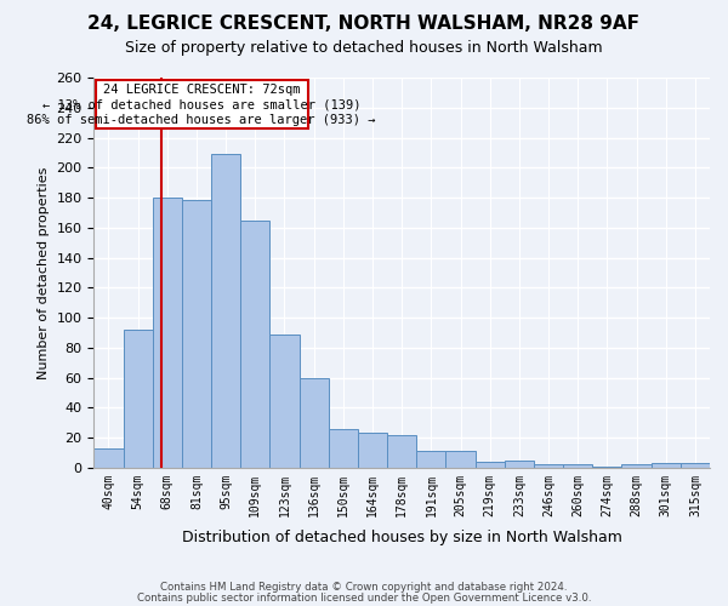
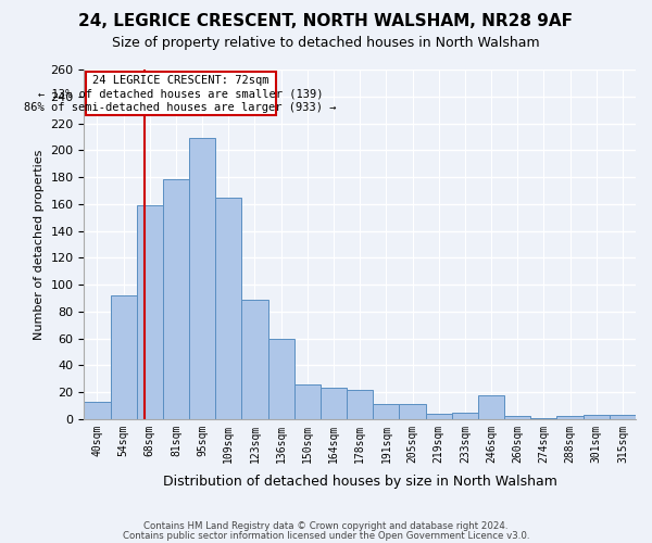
68sqm: 180 -> 159
246sqm: 2 -> 18
